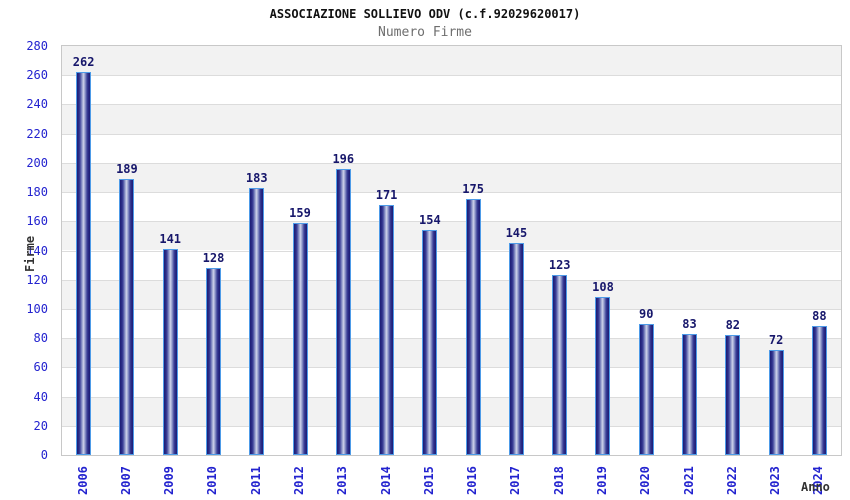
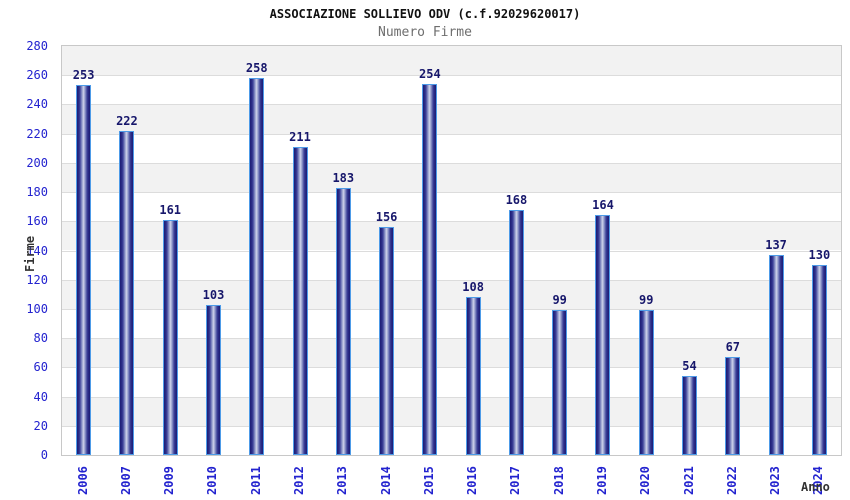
2006: 262 -> 253
2007: 189 -> 222
2009: 141 -> 161
2010: 128 -> 103
2011: 183 -> 258
2012: 159 -> 211
2013: 196 -> 183
2014: 171 -> 156
2015: 154 -> 254
2016: 175 -> 108
2017: 145 -> 168
2018: 123 -> 99
2019: 108 -> 164
2020: 90 -> 99
2021: 83 -> 54
2022: 82 -> 67
2023: 72 -> 137
2024: 88 -> 130
